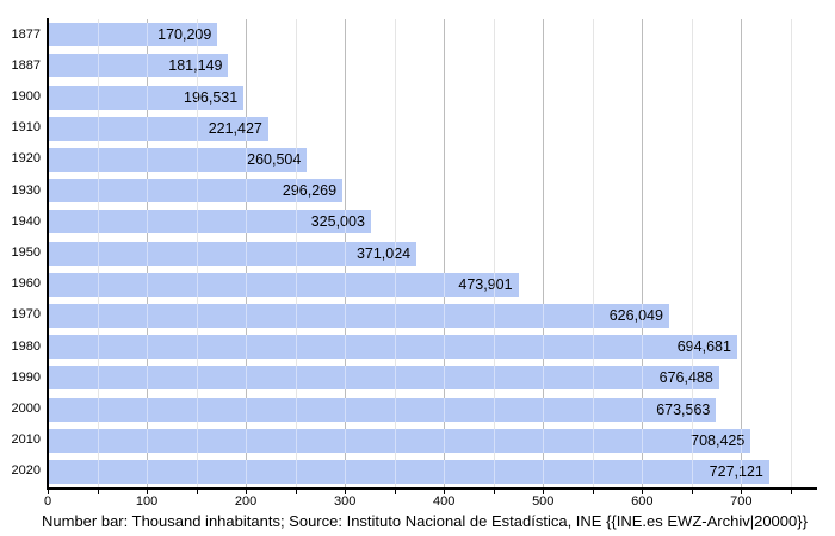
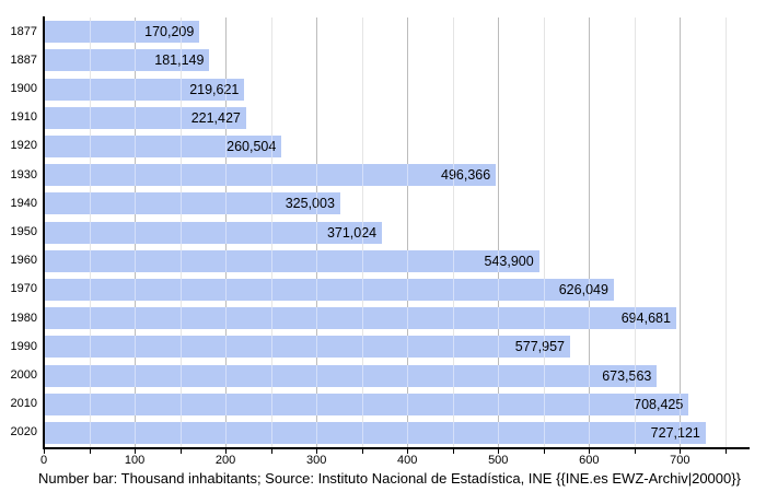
1900: 196,531 -> 219,621
1930: 296,269 -> 496,366
1960: 473,901 -> 543,900
1990: 676,488 -> 577,957
